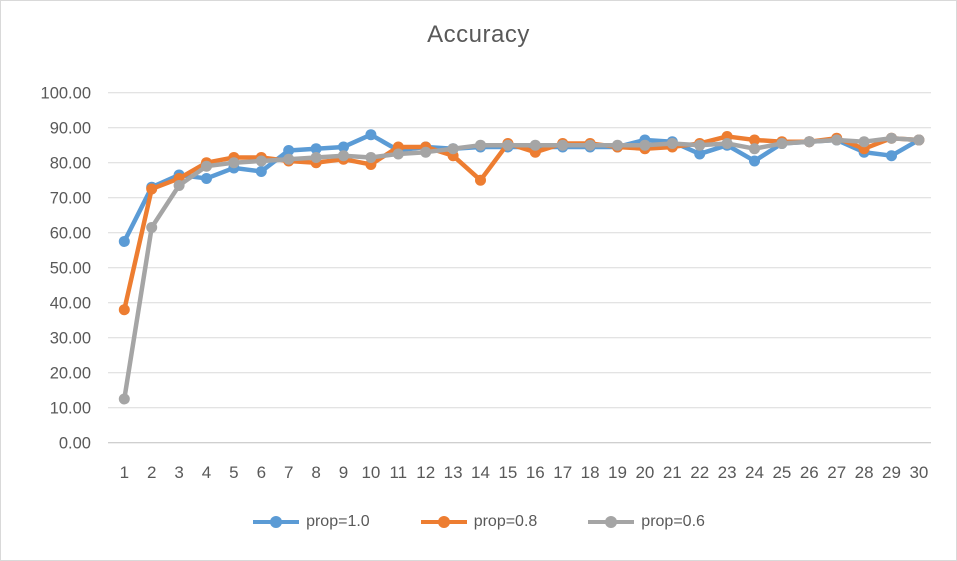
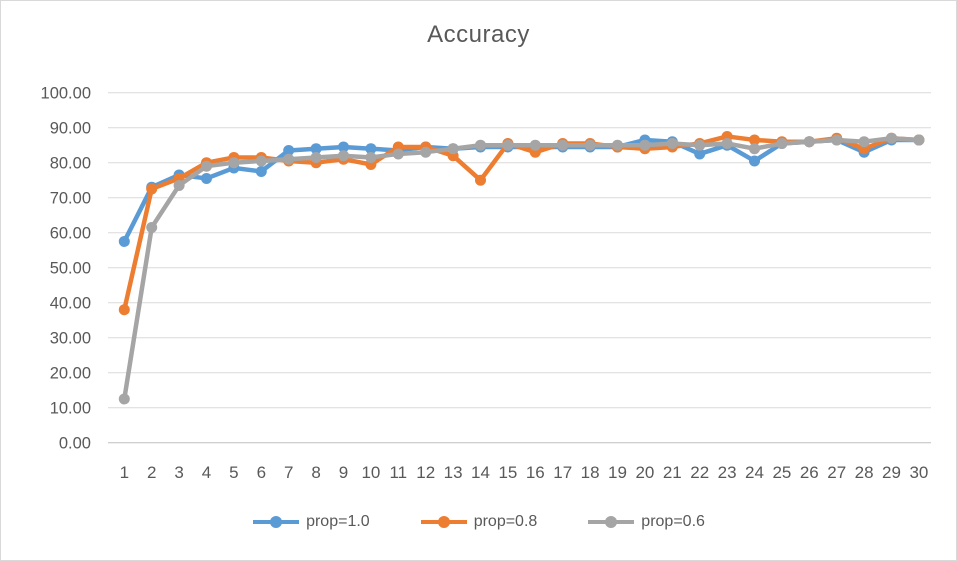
prop=1.0/10: 88 -> 84
prop=1.0/29: 82 -> 86
